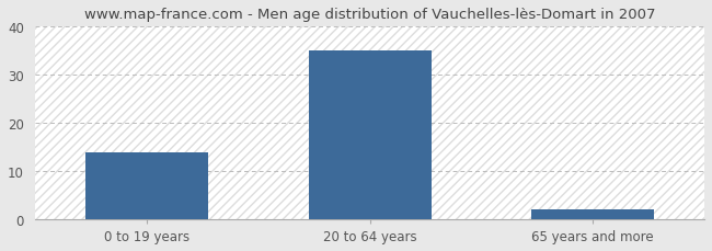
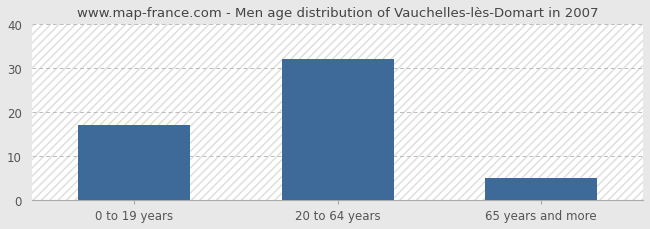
0 to 19 years: 14 -> 17
20 to 64 years: 35 -> 32
65 years and more: 2 -> 5
